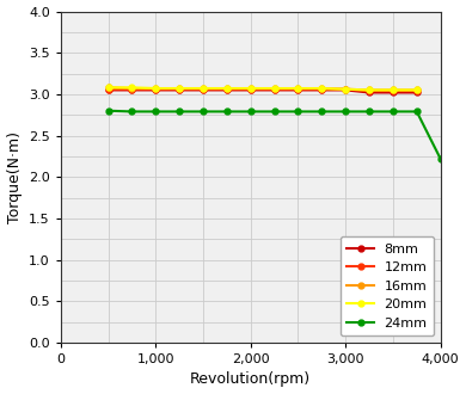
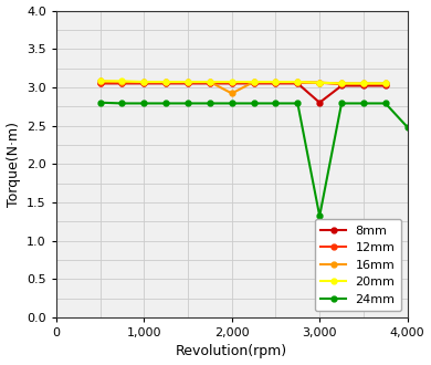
16mm/2,000: 3.07 -> 2.92
8mm/3,000: 3.05 -> 2.80
24mm/3,000: 2.79 -> 1.32
24mm/4,000: 2.22 -> 2.48
